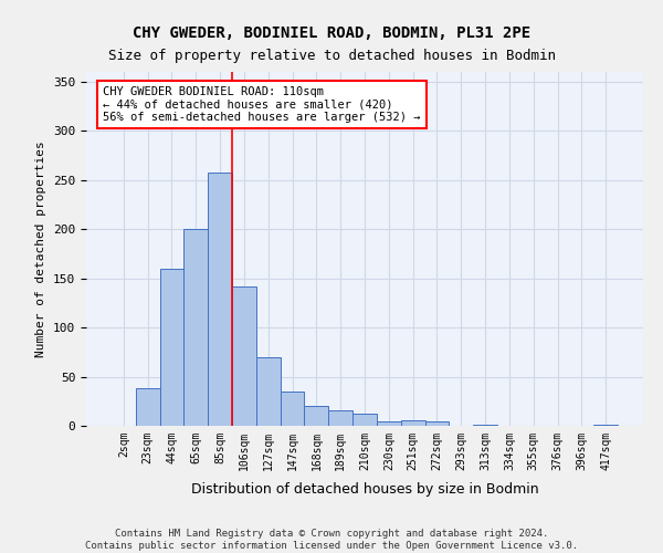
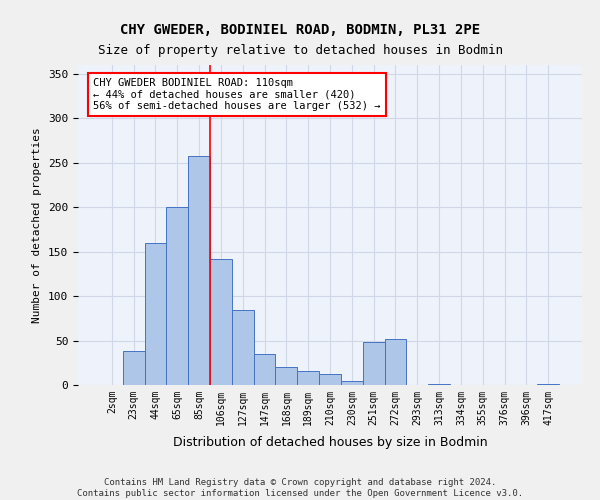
127sqm: 70 -> 84
251sqm: 6 -> 48
272sqm: 4 -> 52
